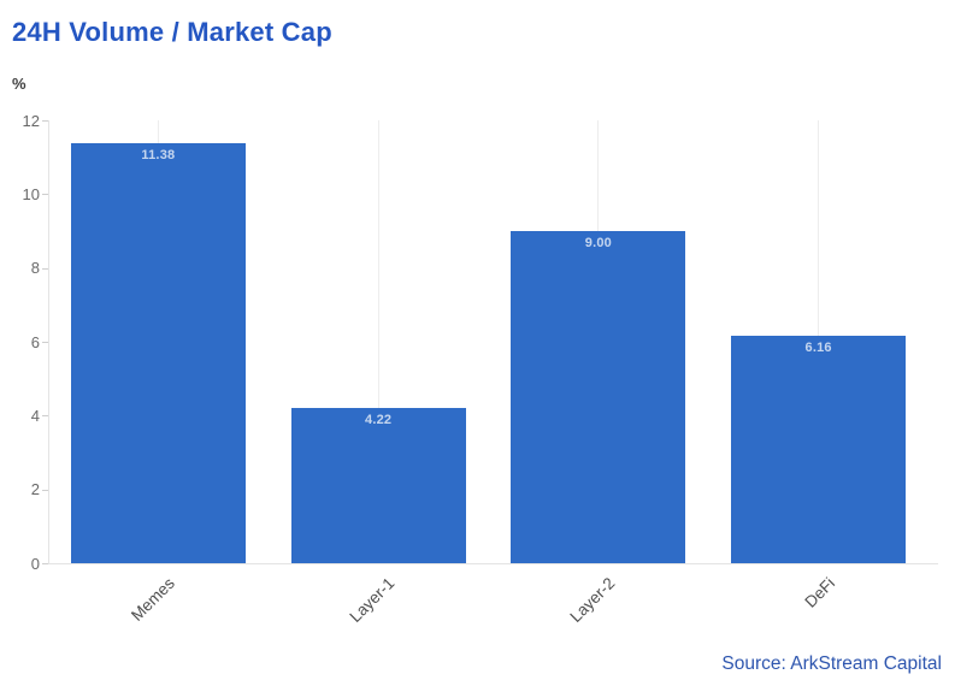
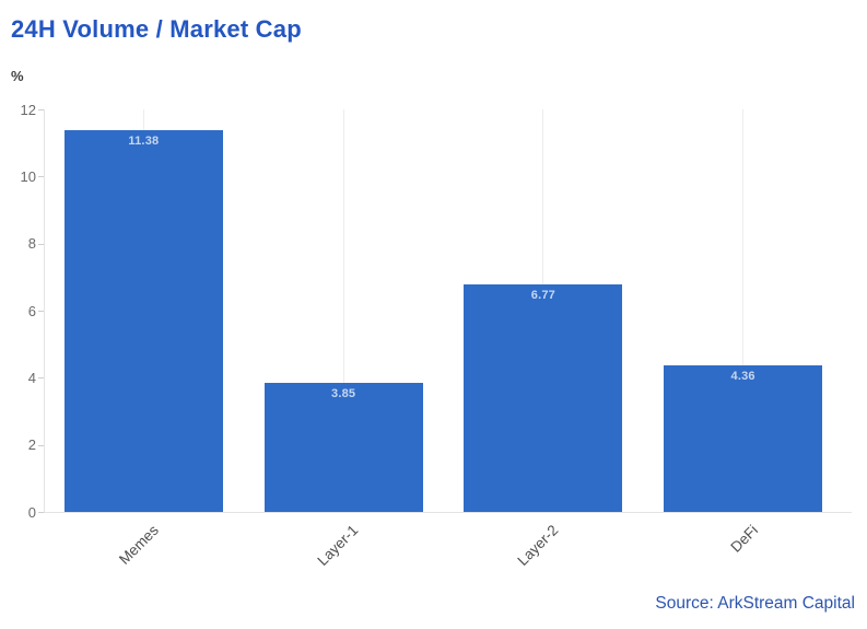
Layer-1: 4.22 -> 3.85
Layer-2: 9.00 -> 6.77
DeFi: 6.16 -> 4.36
